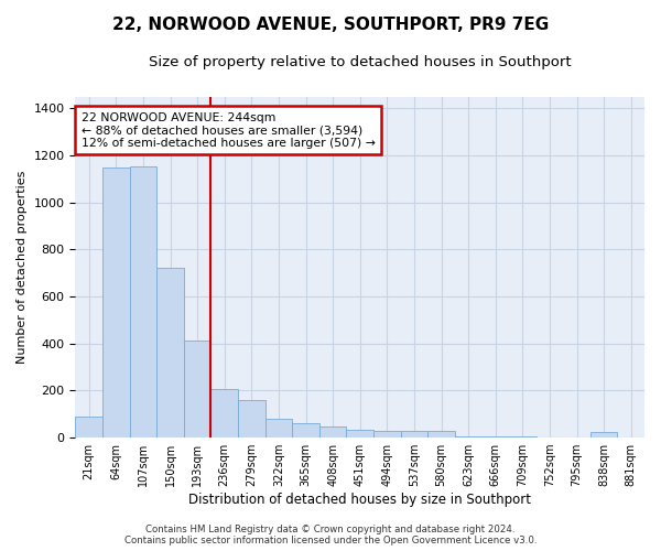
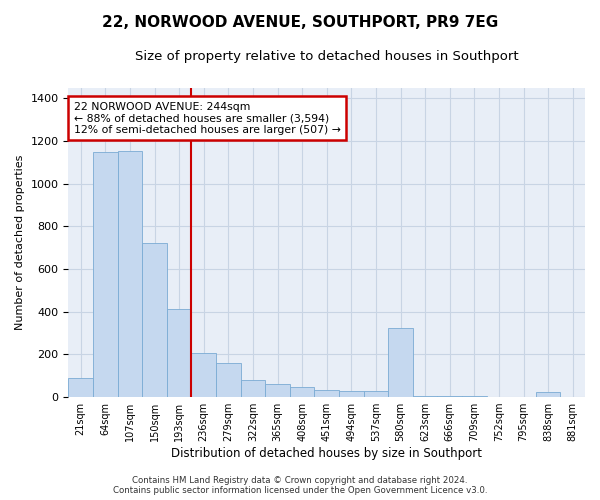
580sqm: 30 -> 325
